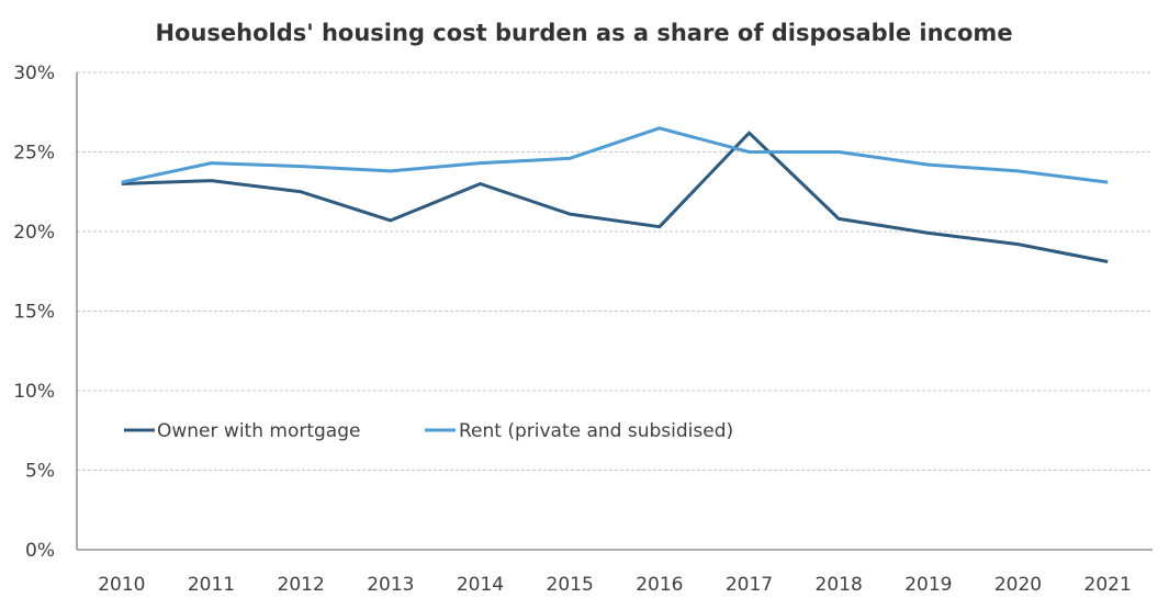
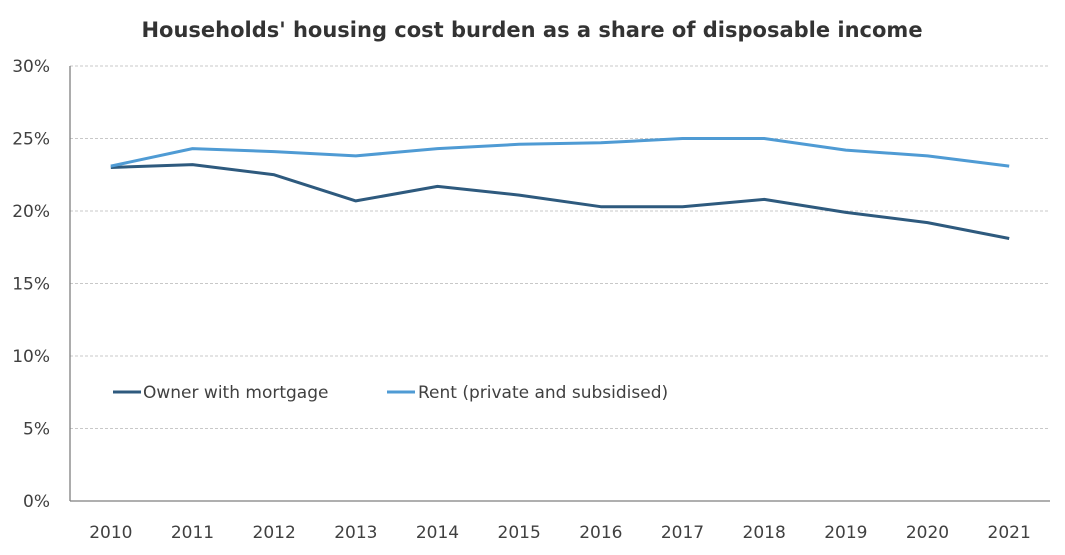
Owner with mortgage/2014: 23.0% -> 21.7%
Rent (private and subsidised)/2016: 26.5% -> 24.7%
Owner with mortgage/2017: 26.2% -> 20.3%
